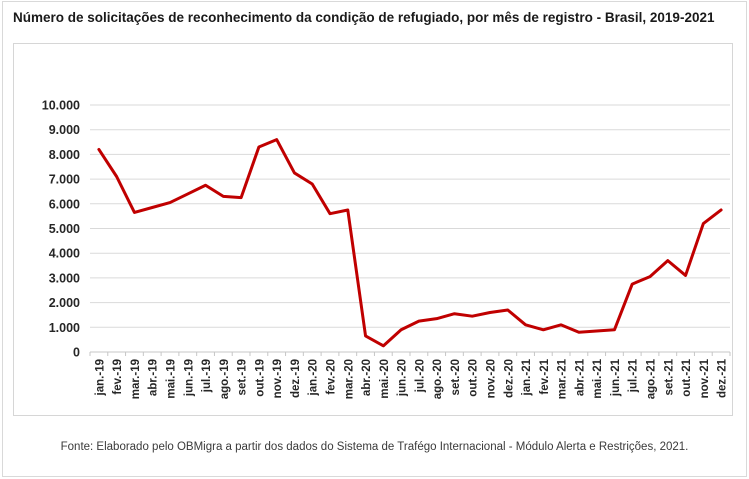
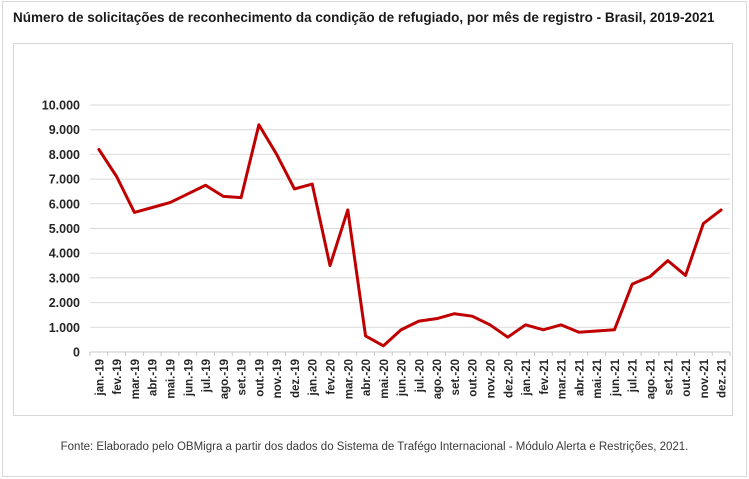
out.-19: 8300 -> 9200
nov.-19: 8600 -> 8000
dez.-19: 7200 -> 6600
fev.-20: 5600 -> 3500
nov.-20: 1600 -> 1100
dez.-20: 1700 -> 600
